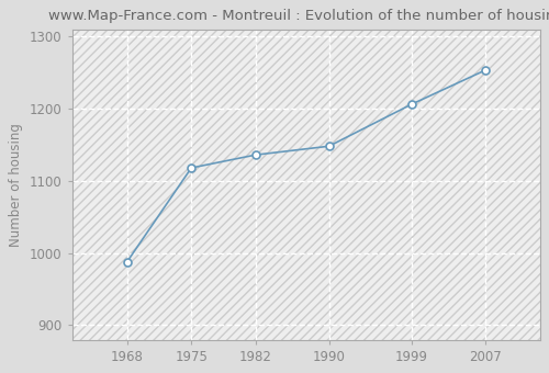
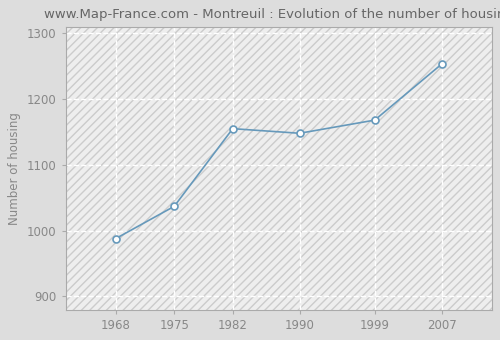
1975: 1118 -> 1037
1982: 1136 -> 1155
1999: 1206 -> 1168
